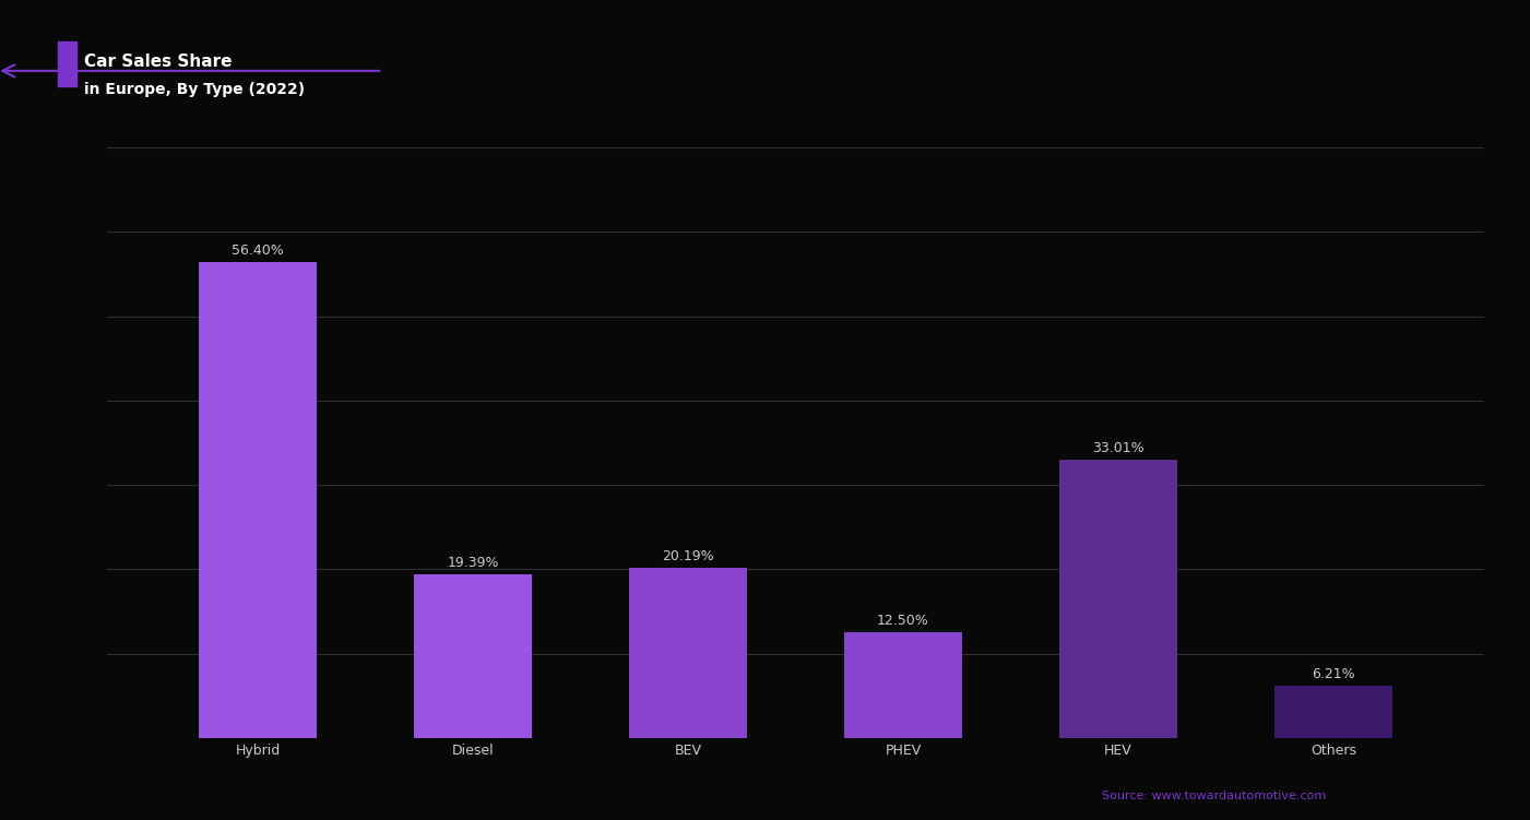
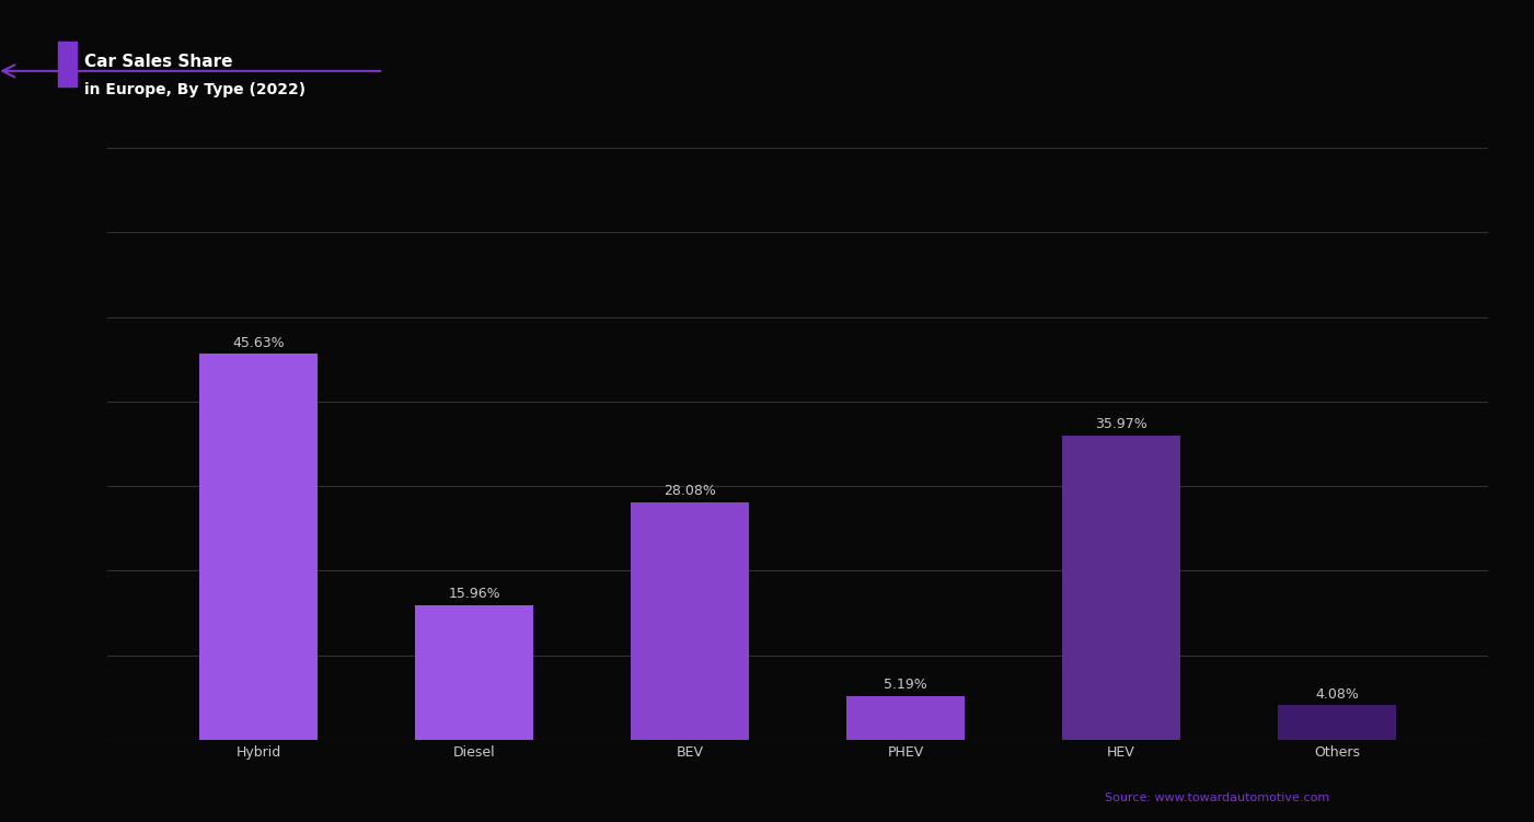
Hybrid: 56.40% -> 45.63%
Diesel: 19.39% -> 15.96%
BEV: 20.19% -> 28.08%
PHEV: 12.50% -> 5.19%
HEV: 33.01% -> 35.97%
Others: 6.21% -> 4.08%
